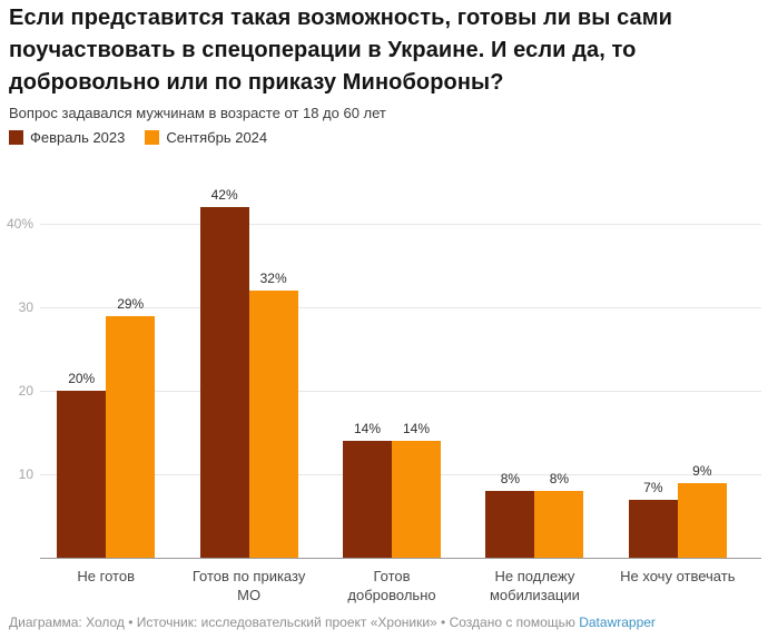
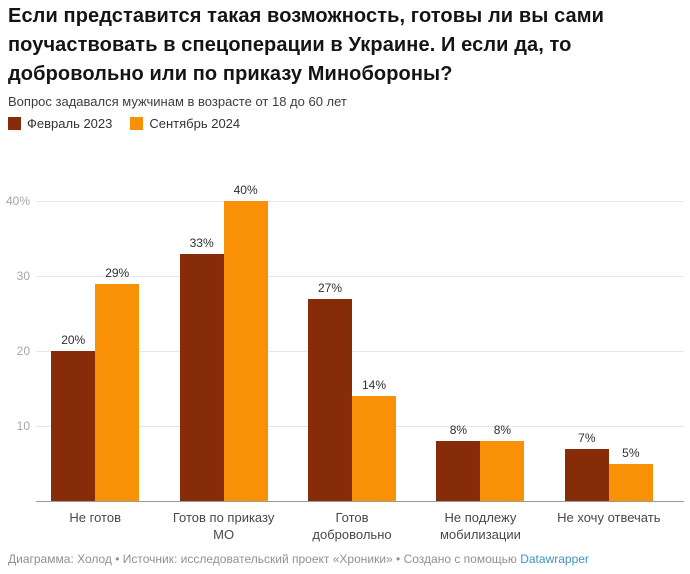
Февраль 2023/Готов по приказу МО: 42% -> 33%
Сентябрь 2024/Готов по приказу МО: 32% -> 40%
Февраль 2023/Готов добровольно: 14% -> 27%
Сентябрь 2024/Не хочу отвечать: 9% -> 5%
